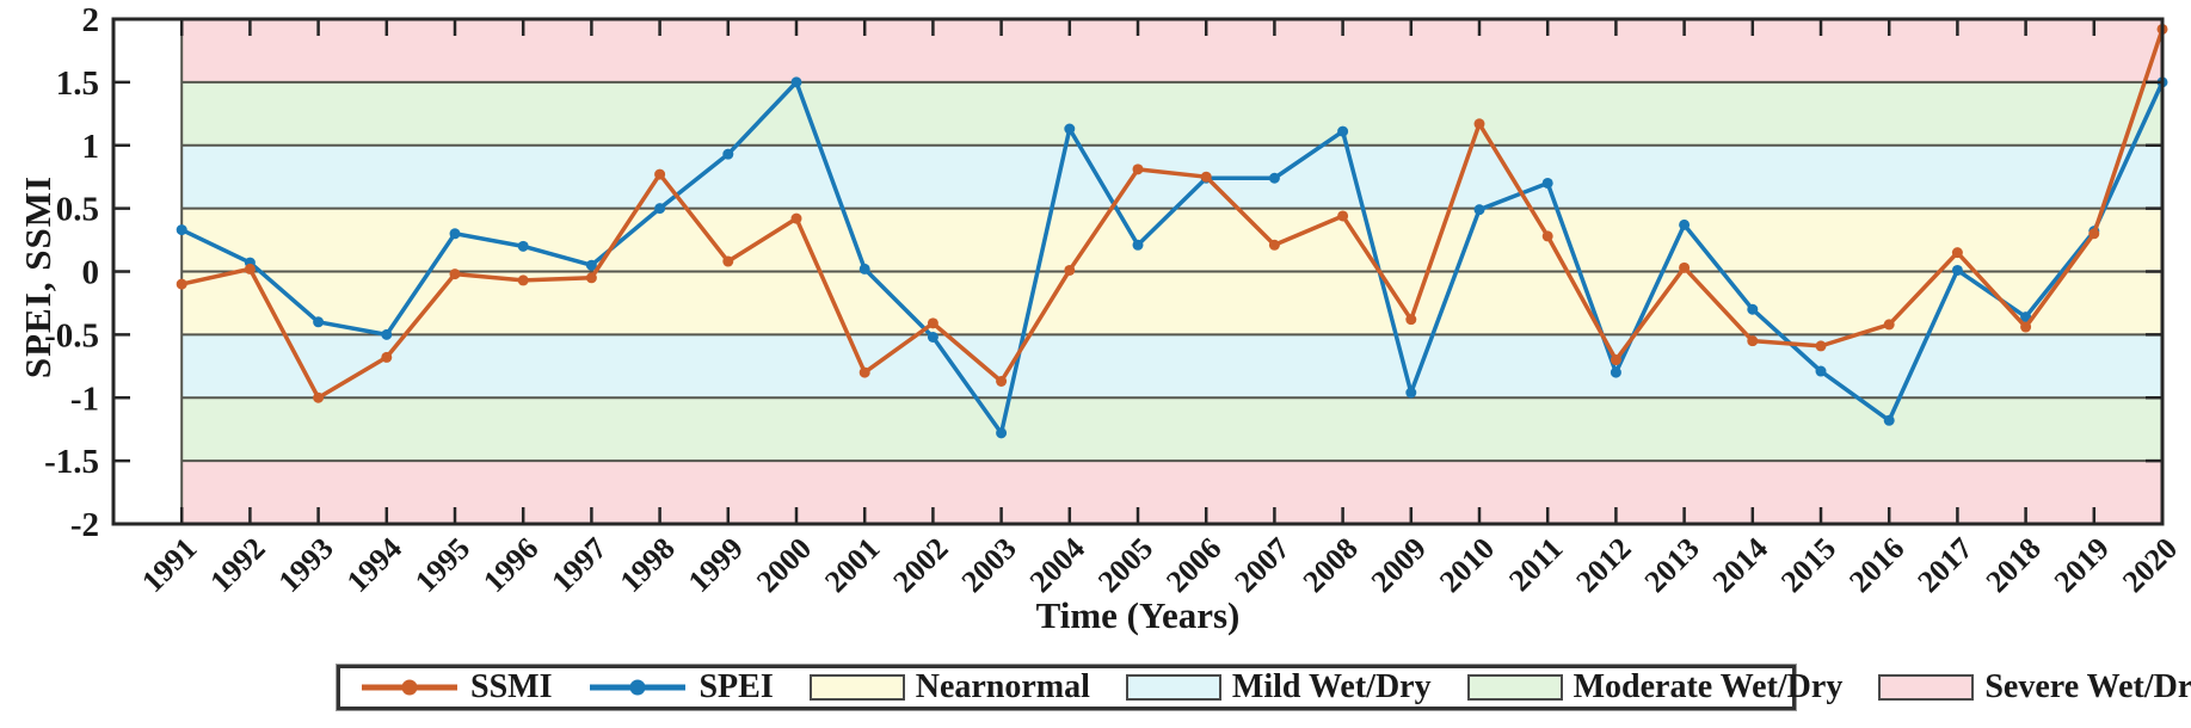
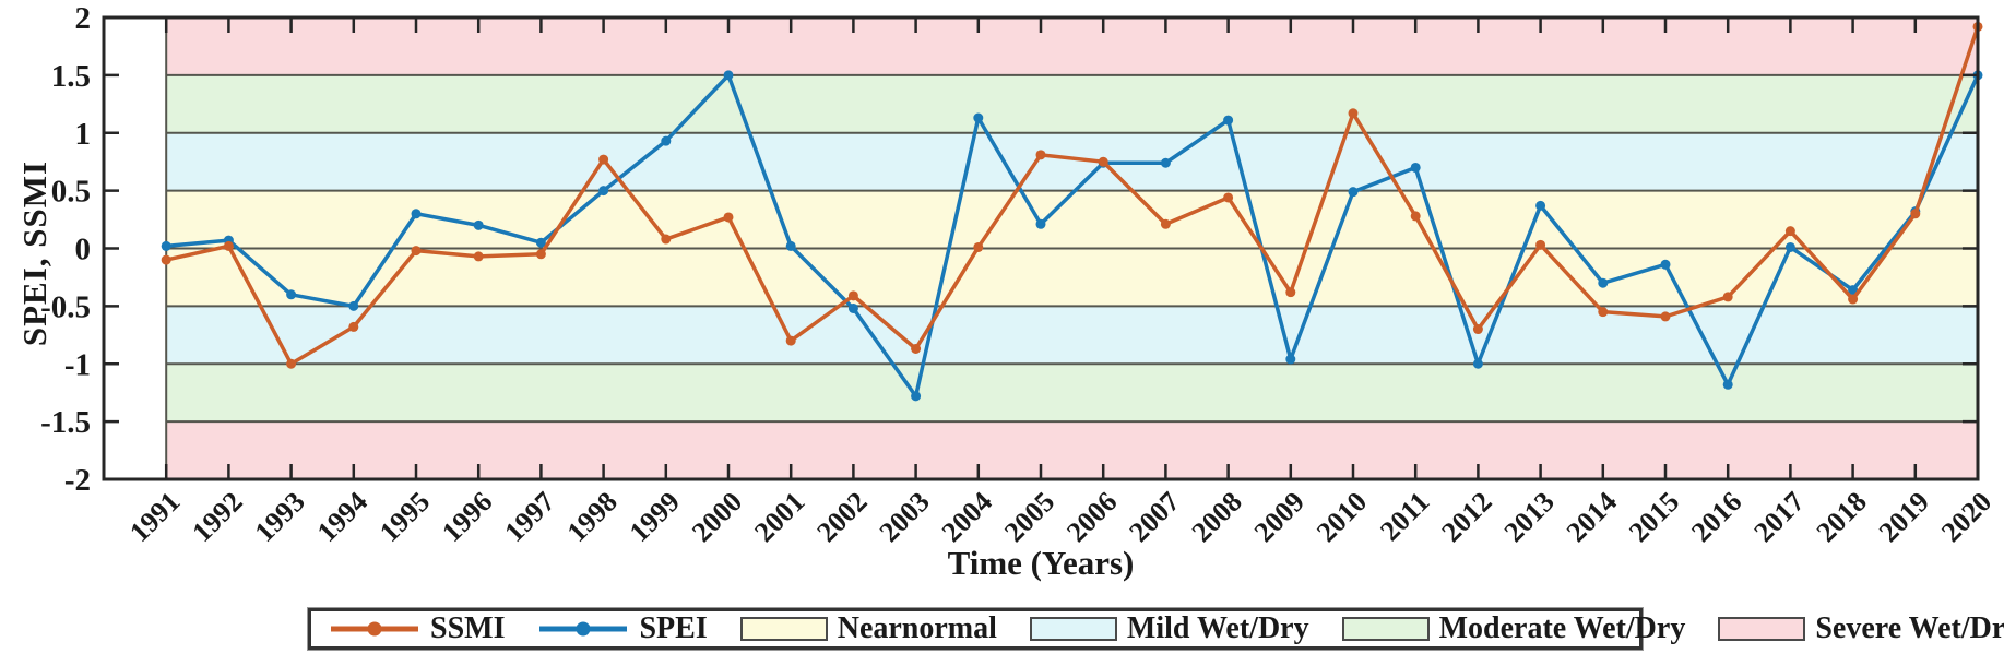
SPEI/1991: 0.33 -> 0.02
SSMI/2000: 0.42 -> 0.27
SPEI/2012: -0.80 -> -1.00
SPEI/2015: -0.79 -> -0.14
